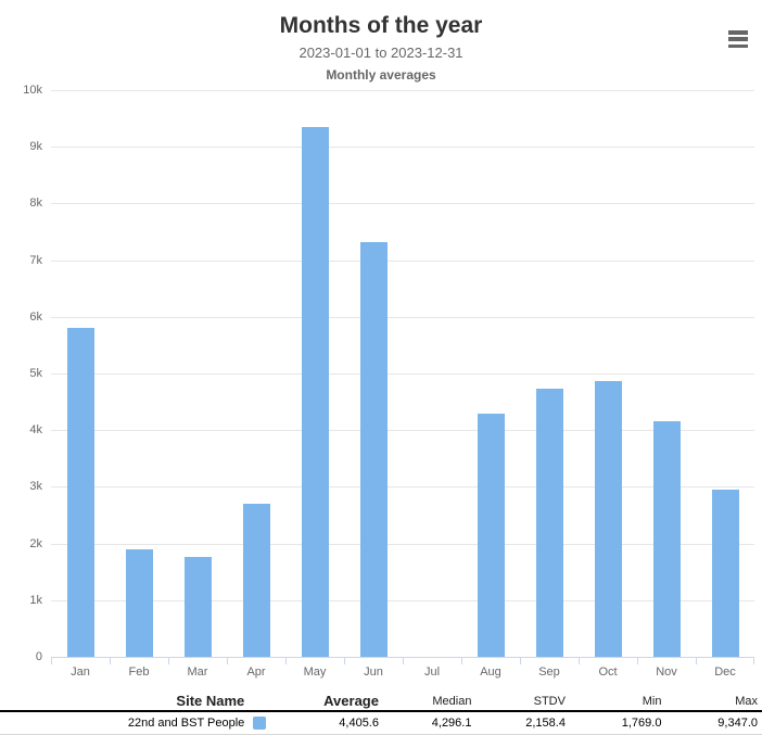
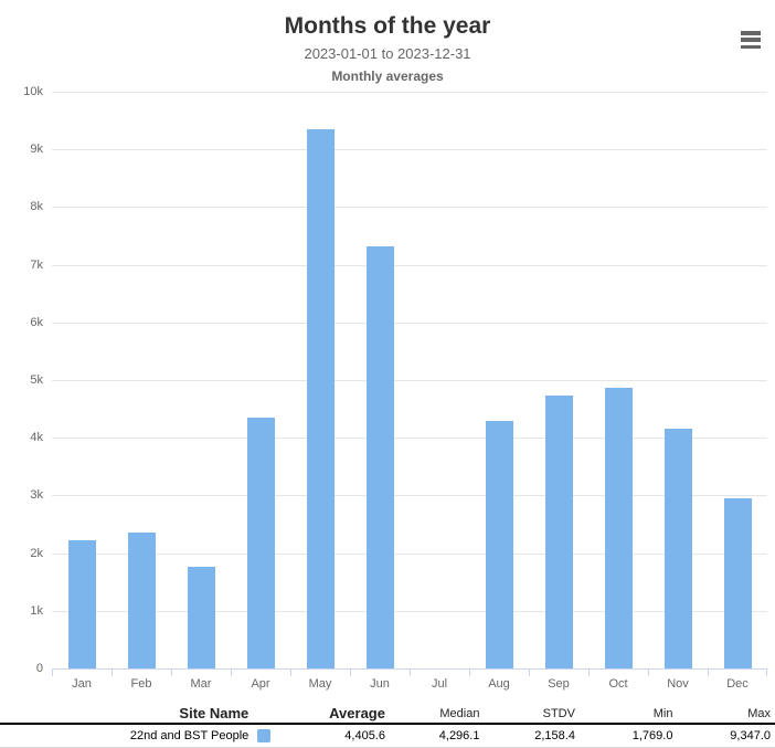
Jan: 5.8k -> 2.2k
Feb: 1.9k -> 2.4k
Apr: 2.7k -> 4.4k
